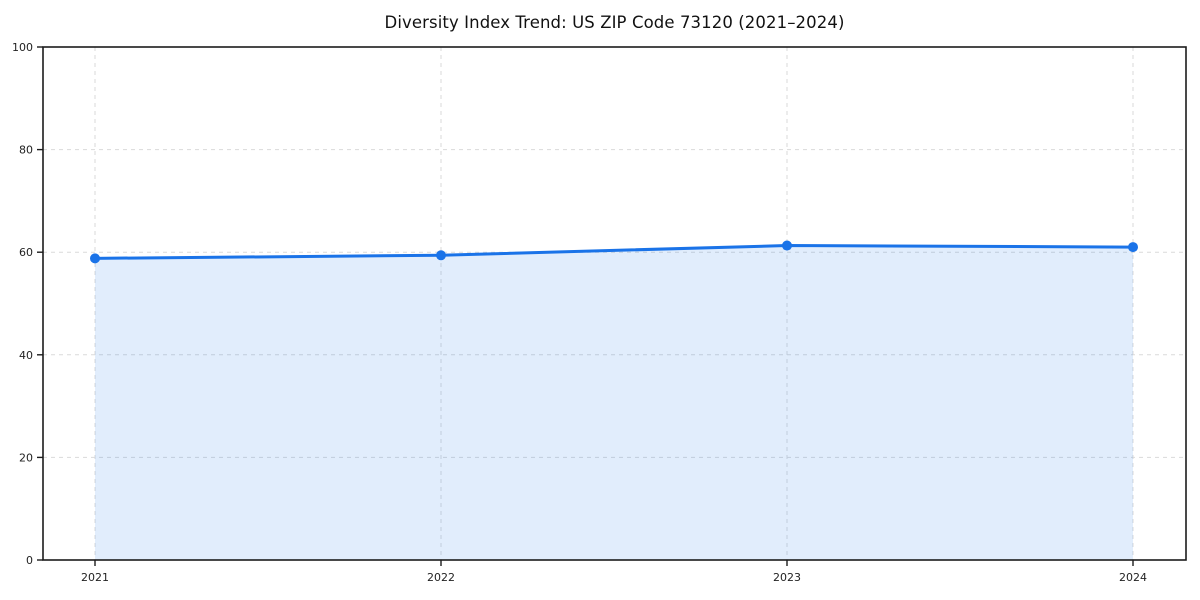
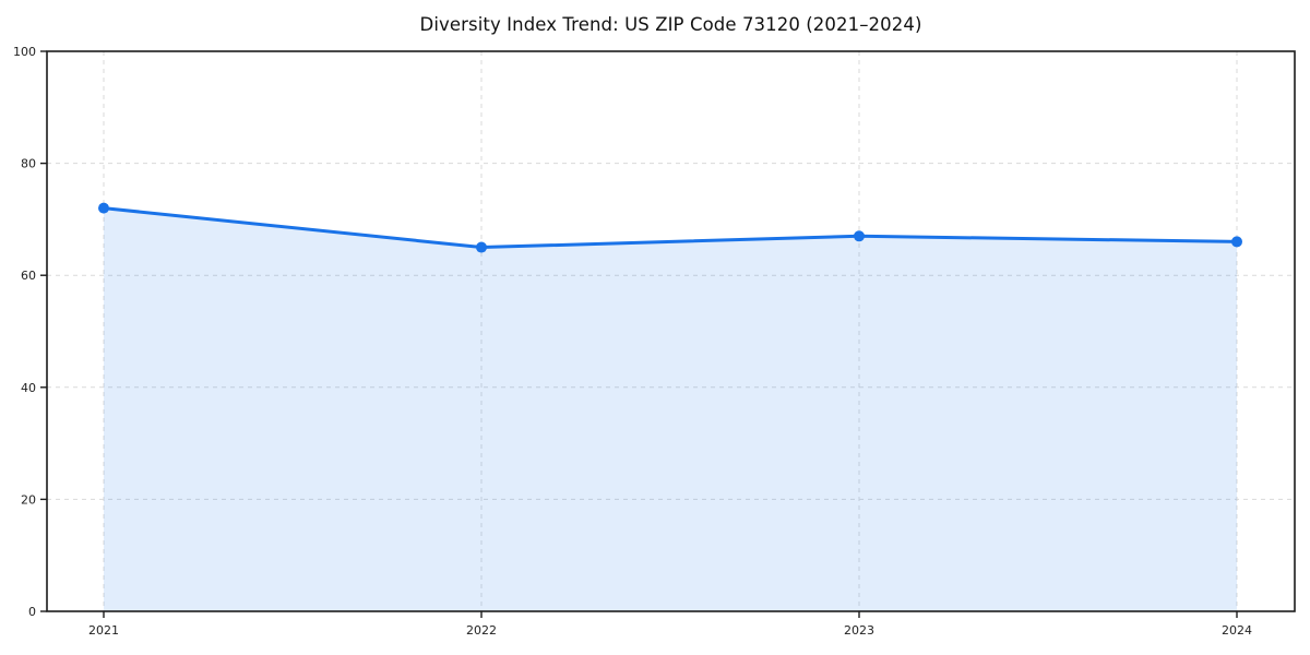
2021: 59 -> 72
2022: 59 -> 65
2023: 61 -> 67
2024: 61 -> 66
